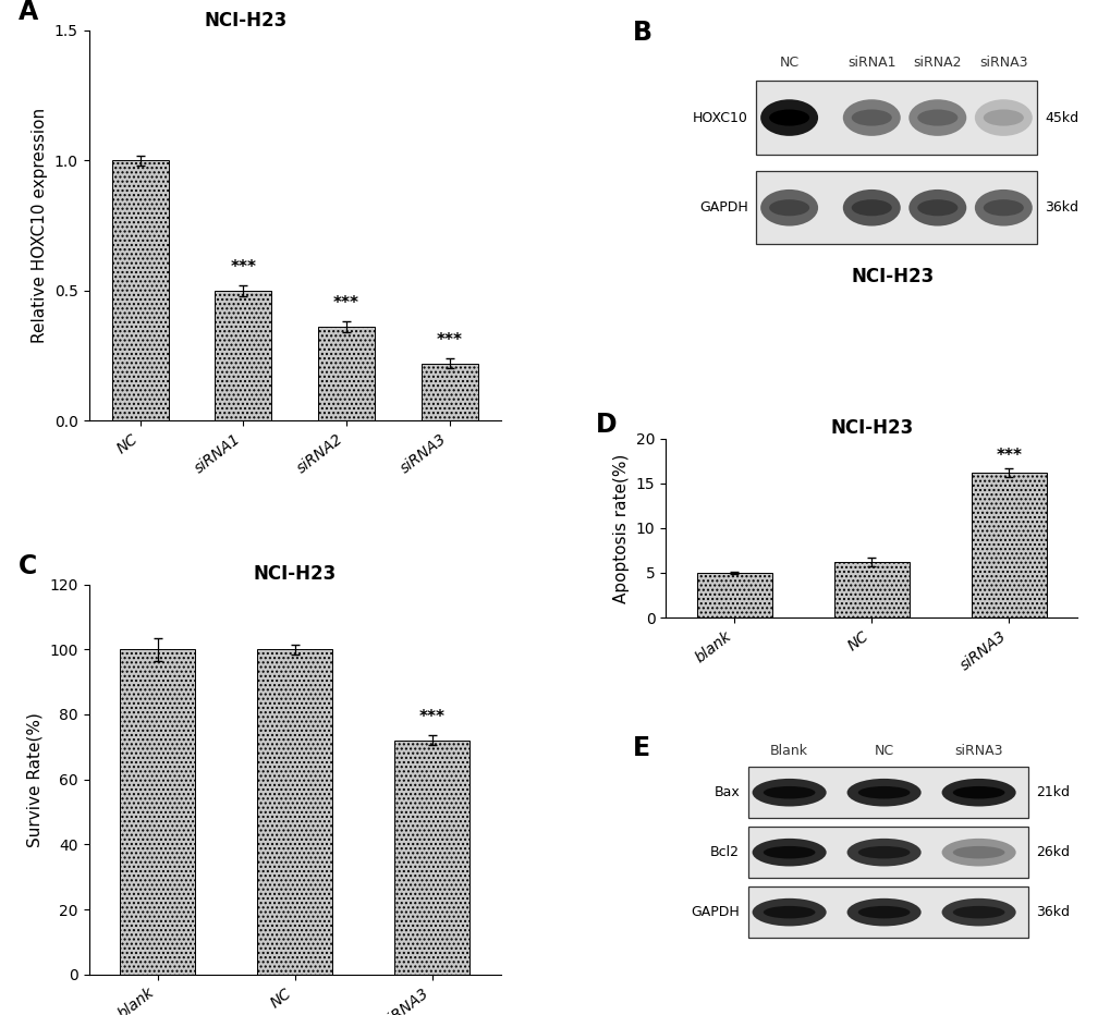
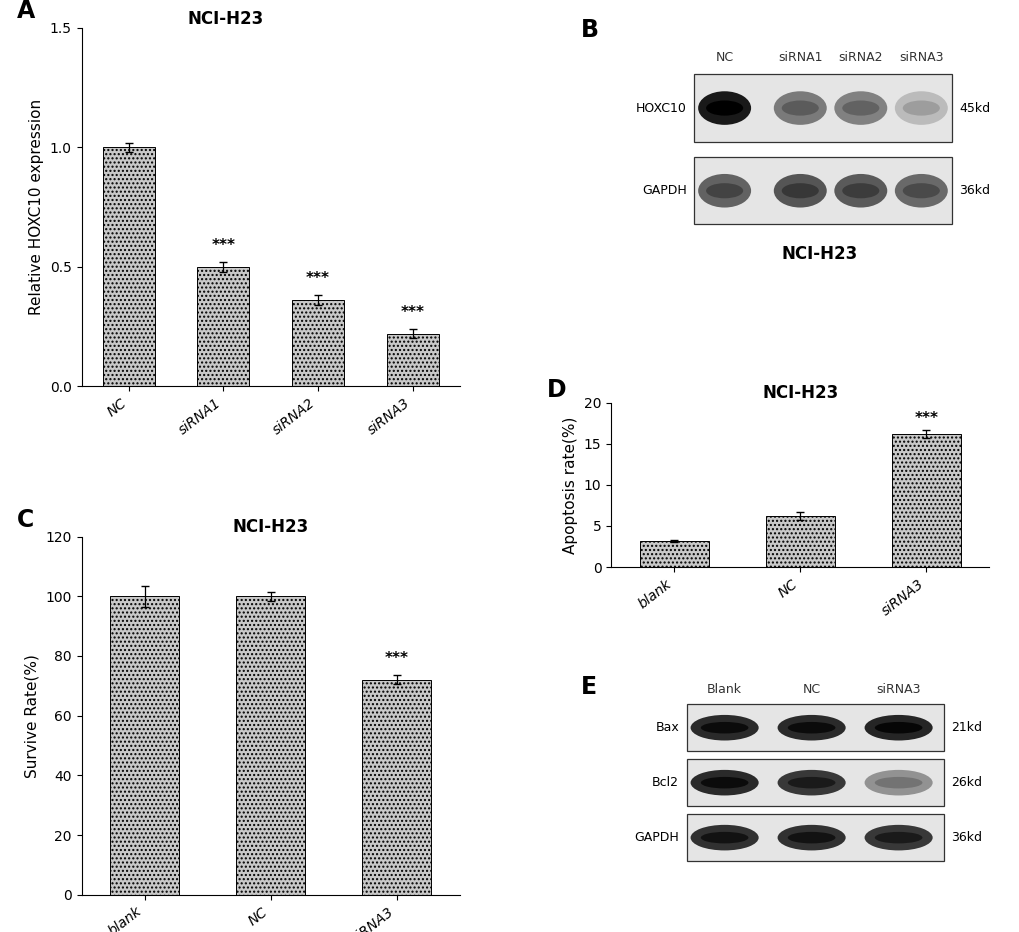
blank: 5.0 -> 3.2
